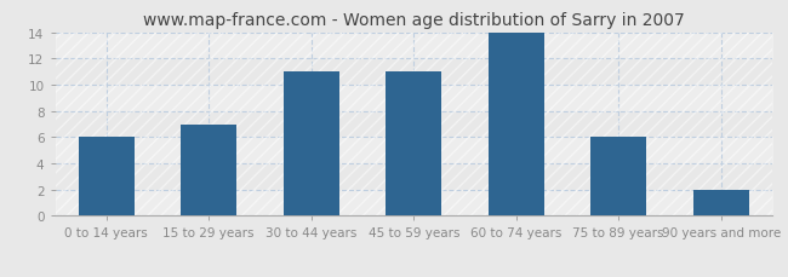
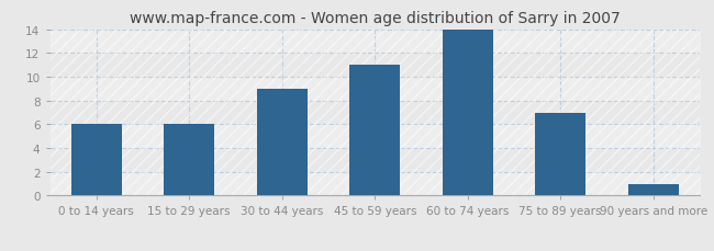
15 to 29 years: 7 -> 6
30 to 44 years: 11 -> 9
75 to 89 years: 6 -> 7
90 years and more: 2 -> 1
